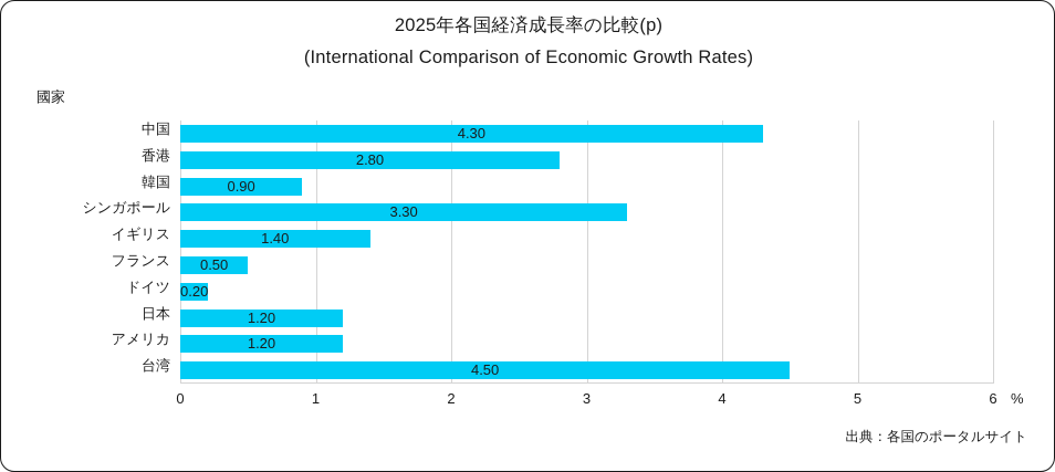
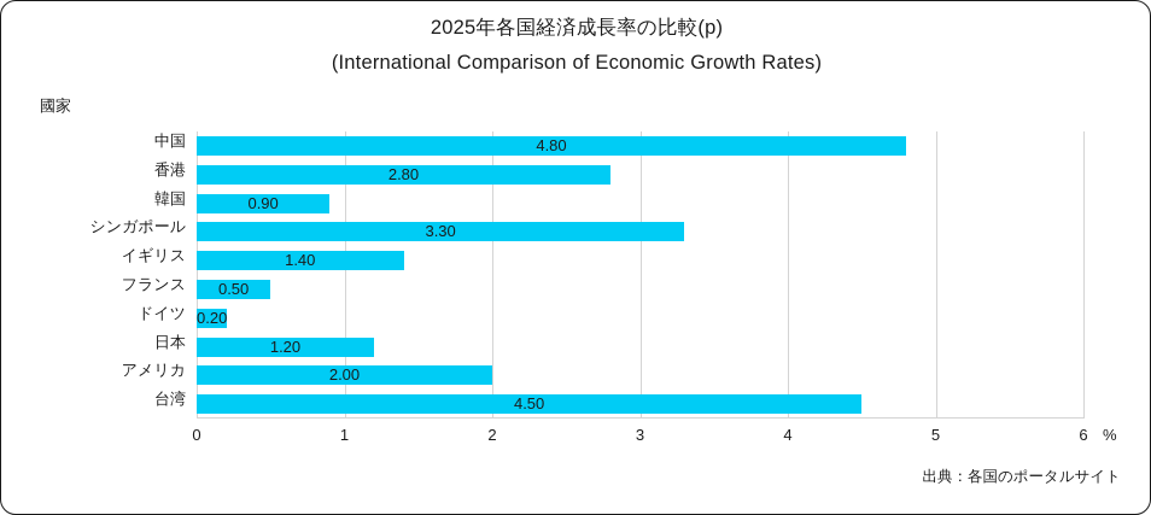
中国: 4.30 -> 4.80
アメリカ: 1.20 -> 2.00
